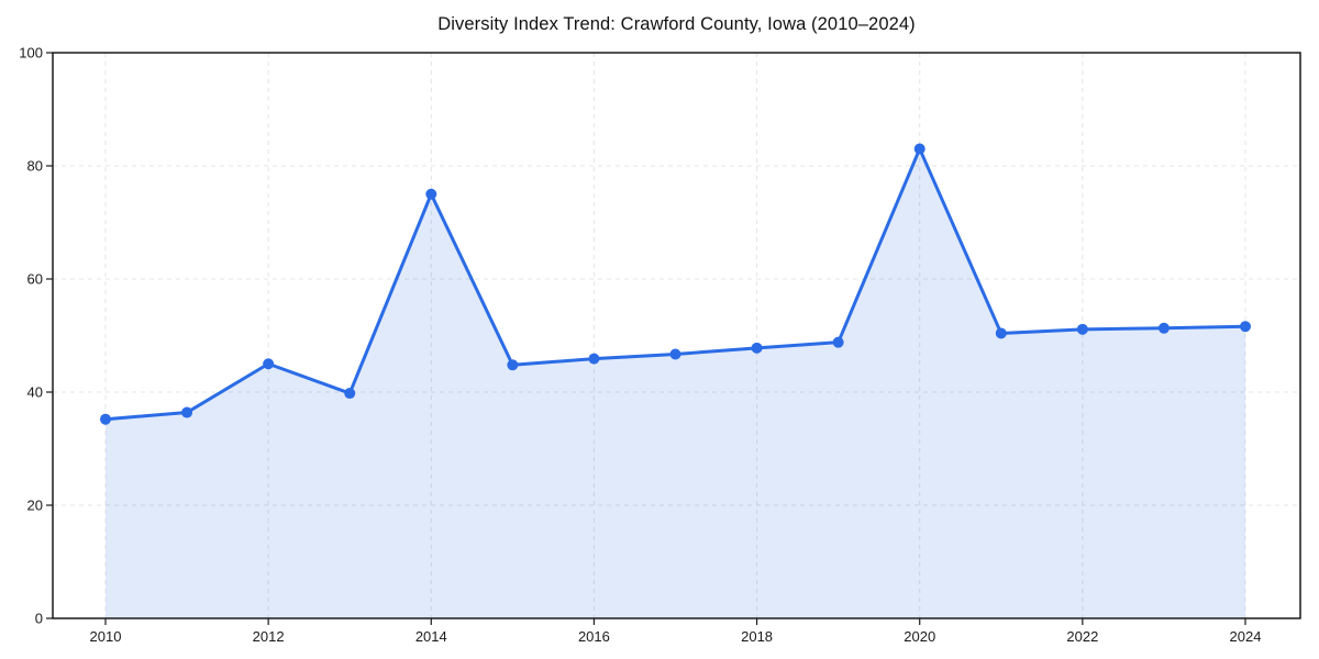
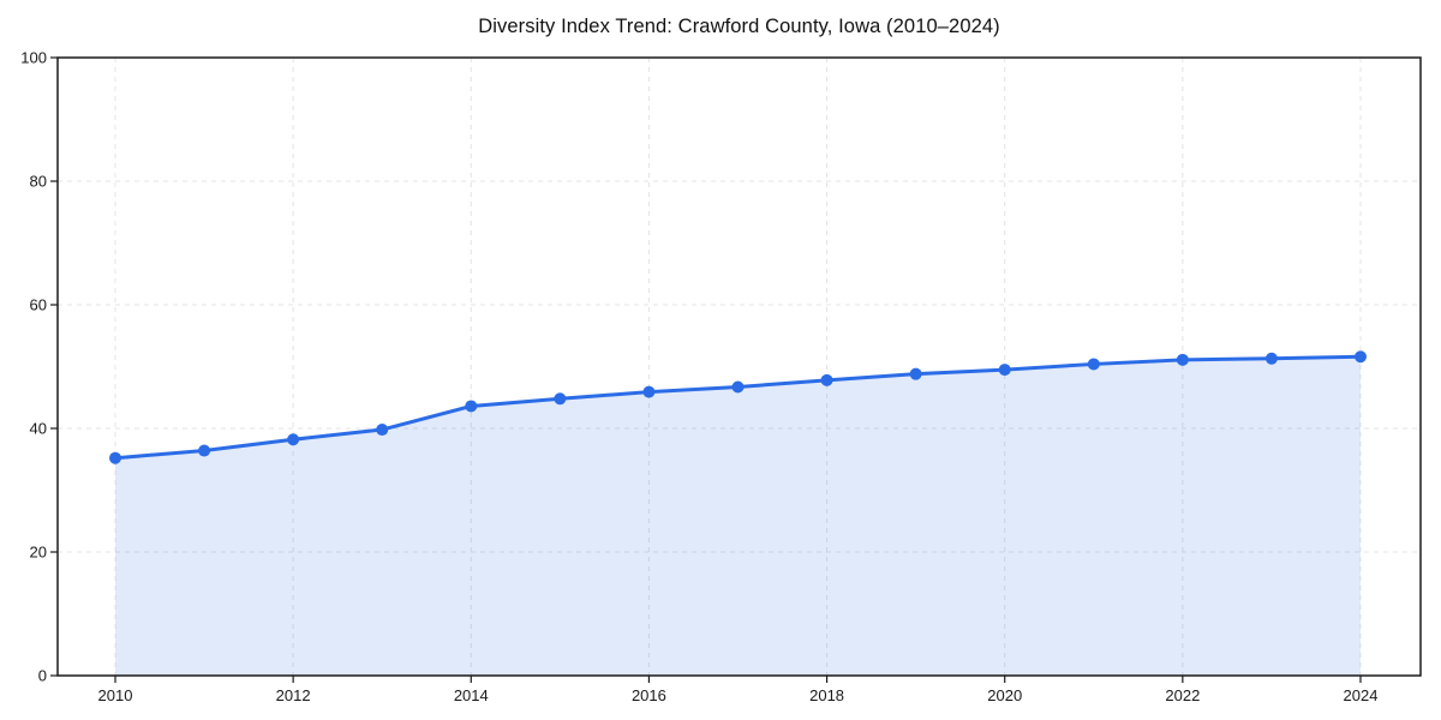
2012: 45 -> 38
2014: 75 -> 44
2020: 83 -> 50
